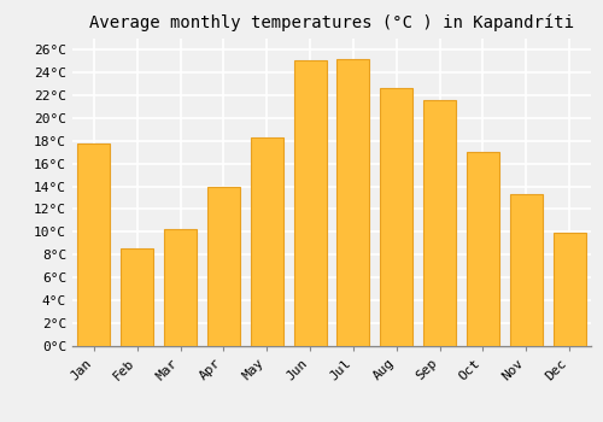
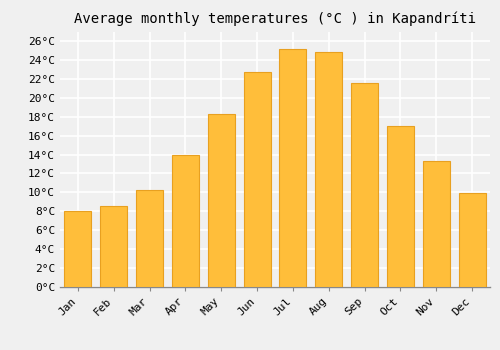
Jan: 17.8°C -> 8.0°C
Jun: 25.0°C -> 22.7°C
Aug: 22.6°C -> 24.8°C
